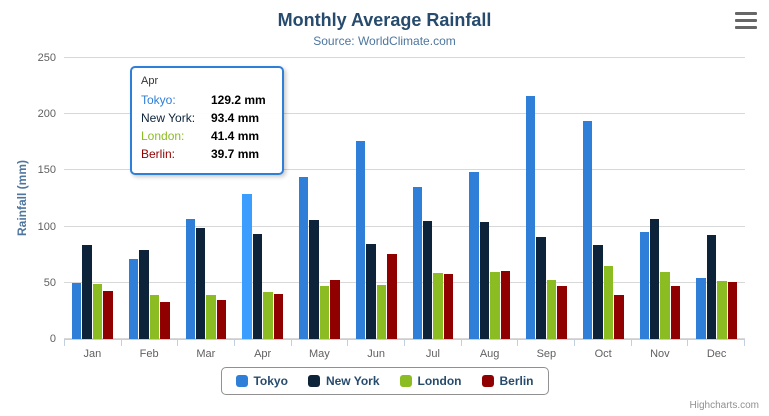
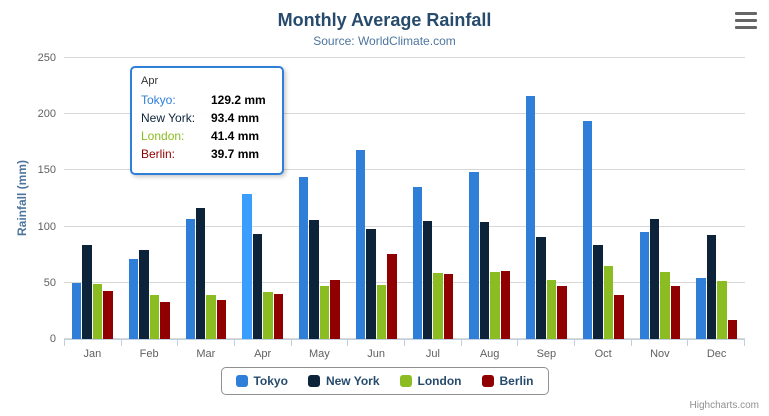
New York/Mar: 98 -> 117
Tokyo/Jun: 176 -> 168
New York/Jun: 84 -> 98
Berlin/Dec: 51 -> 17
